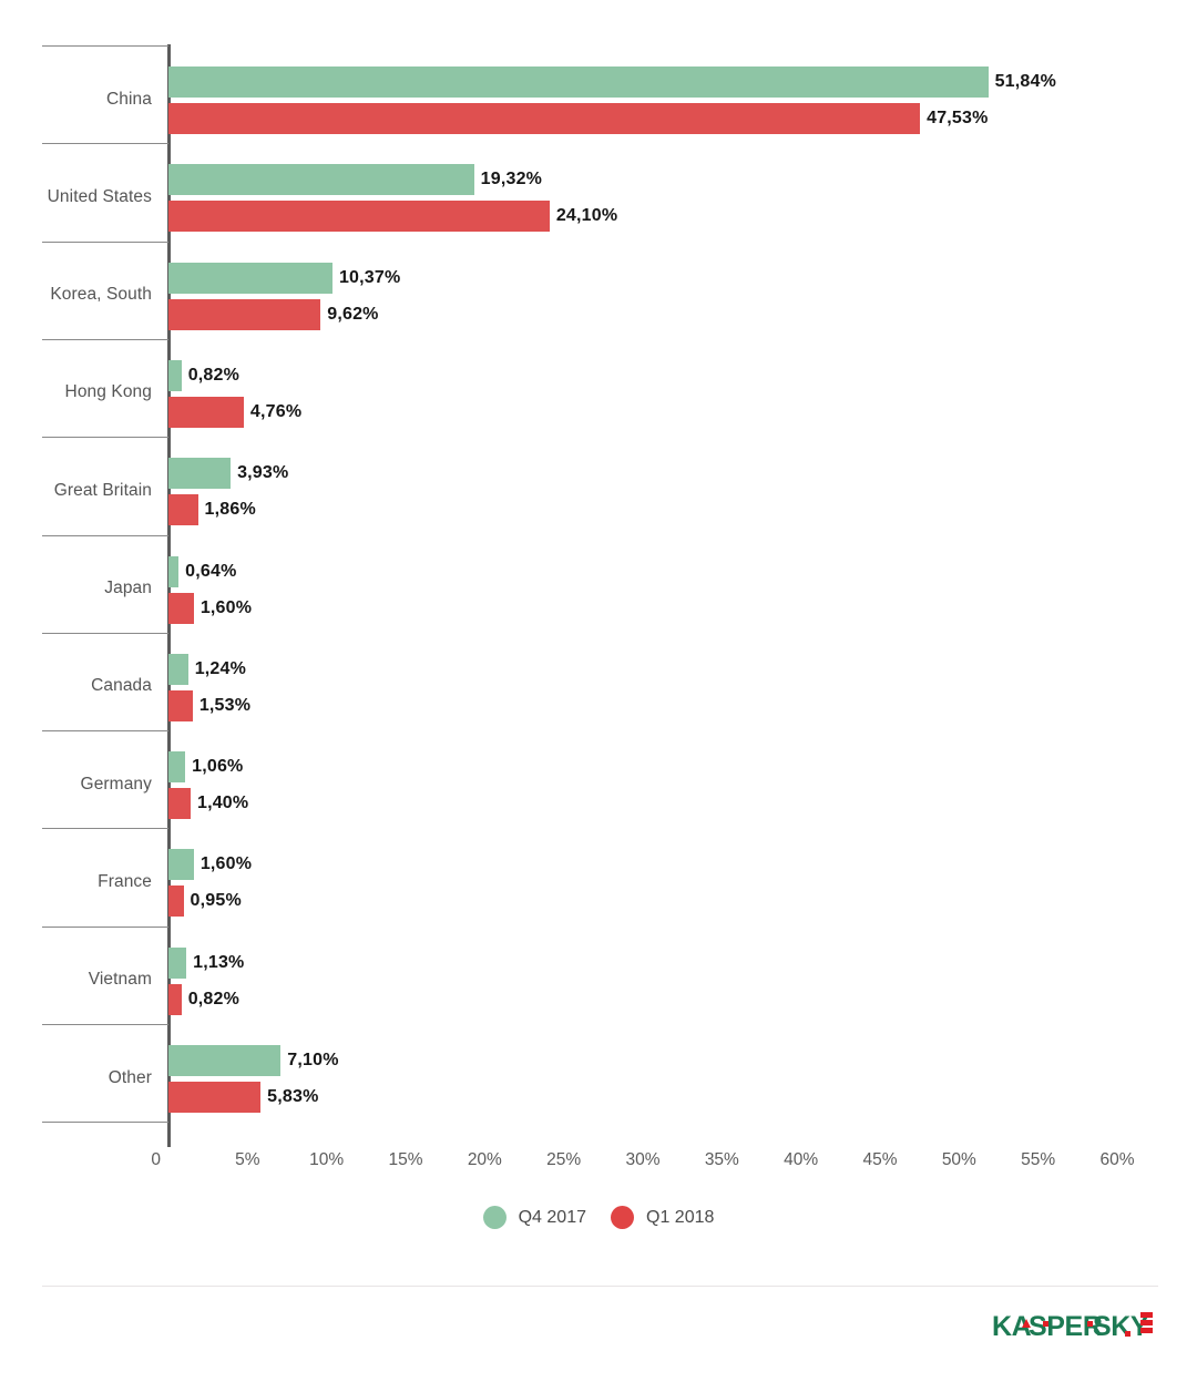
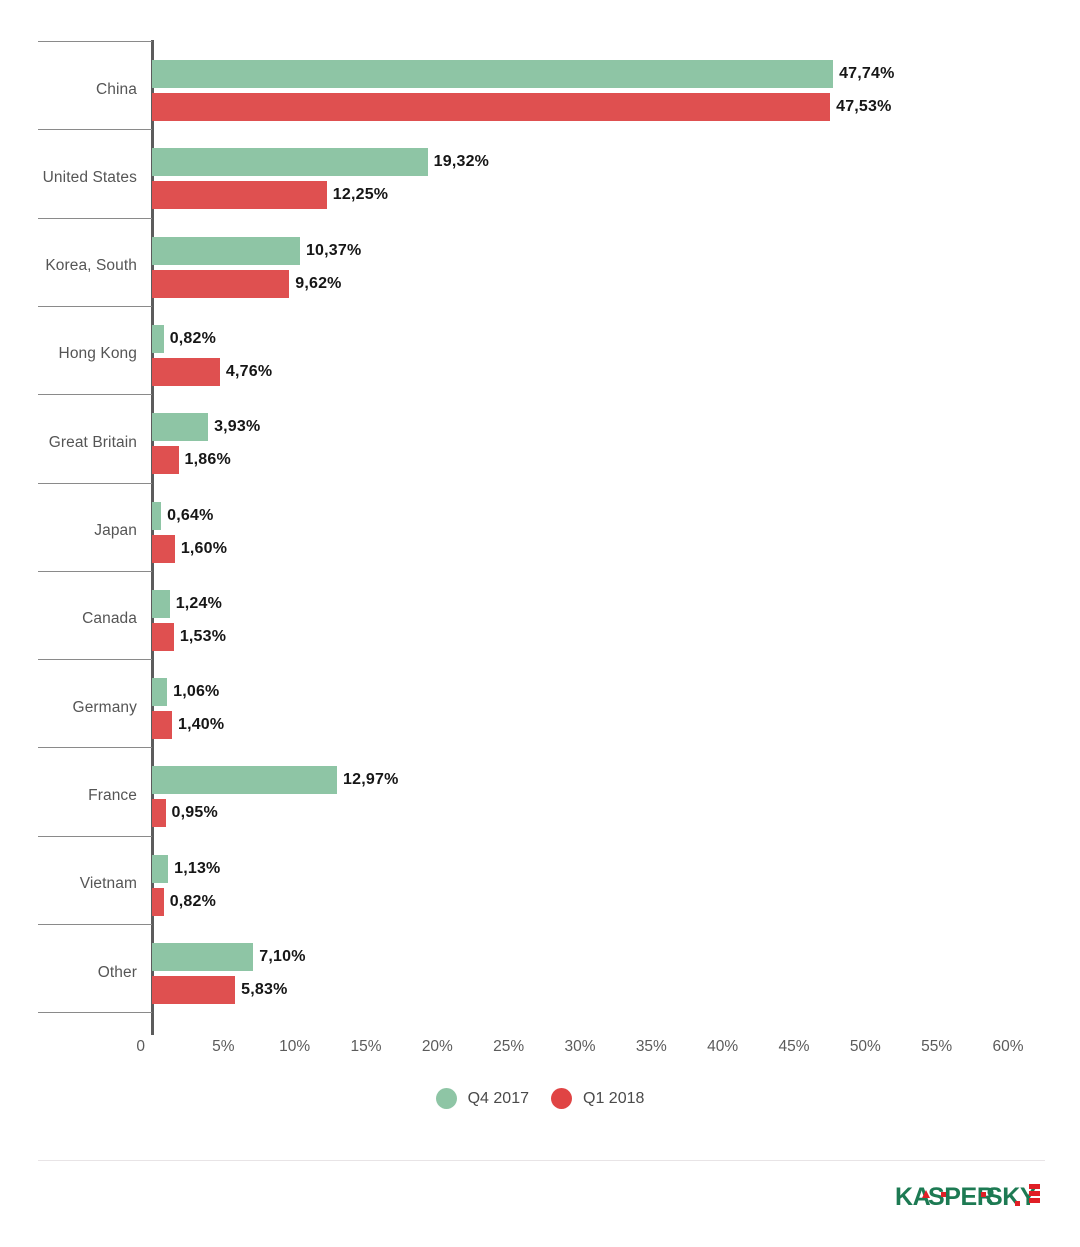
Q4 2017/China: 51,84% -> 47,74%
Q1 2018/United States: 24,10% -> 12,25%
Q4 2017/France: 1,60% -> 12,97%
